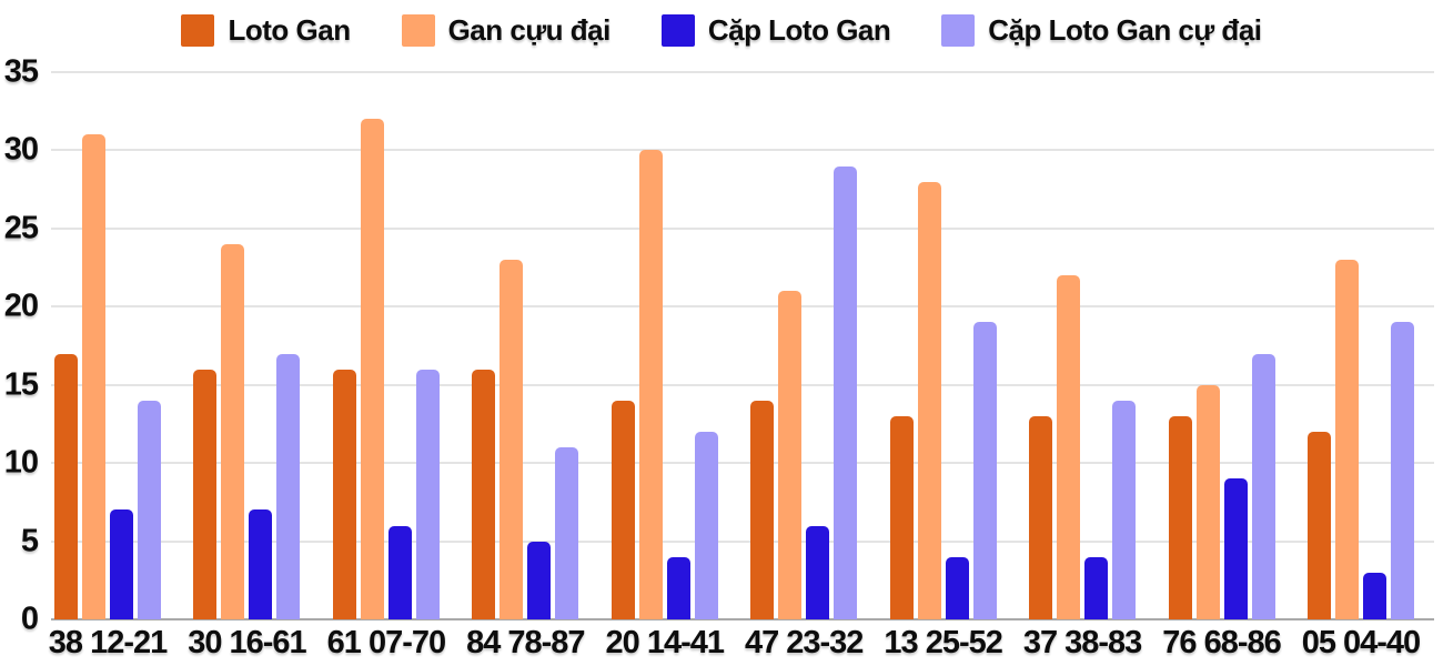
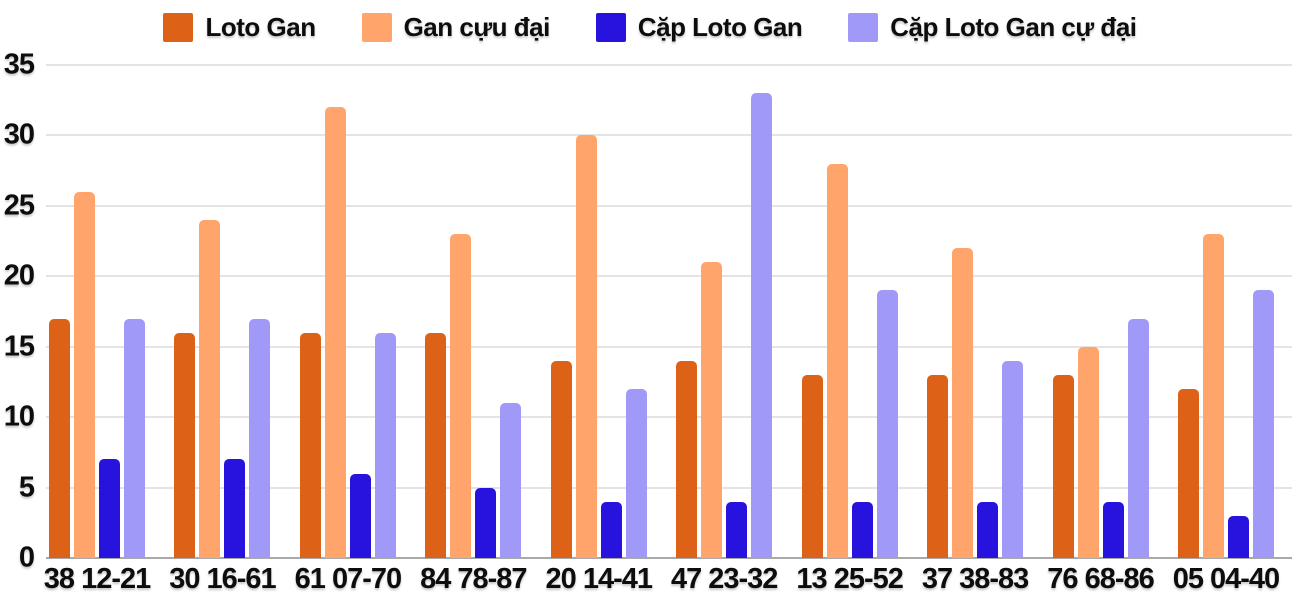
Gan cựu đại/38 12-21: 31 -> 26
Cặp Loto Gan cự đại/38 12-21: 14 -> 17
Cặp Loto Gan/47 23-32: 6 -> 4
Cặp Loto Gan cự đại/47 23-32: 29 -> 33
Cặp Loto Gan/76 68-86: 9 -> 4
